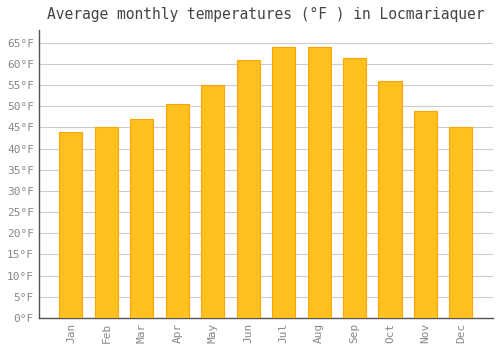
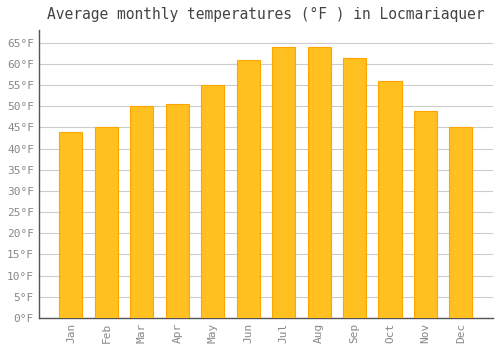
Mar: 47.0°F -> 50.0°F
